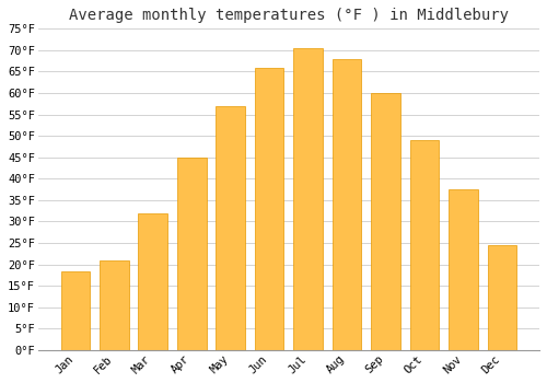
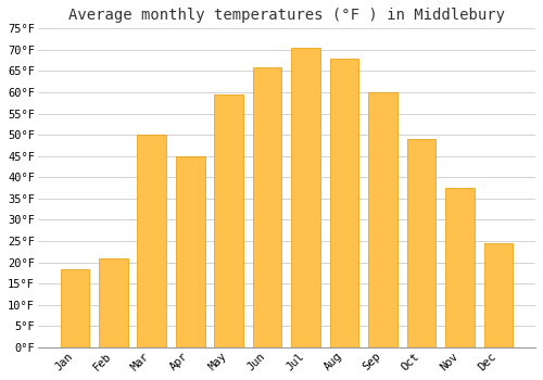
Mar: 32.0°F -> 50.0°F
May: 57.0°F -> 59.5°F
